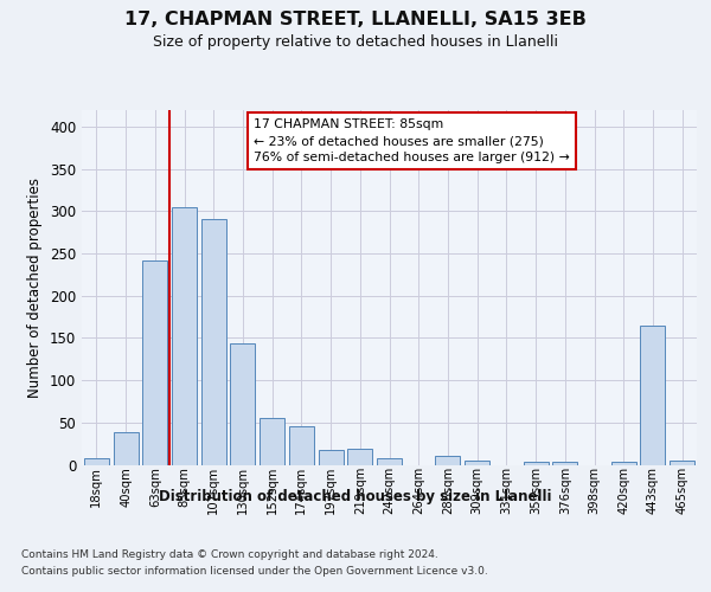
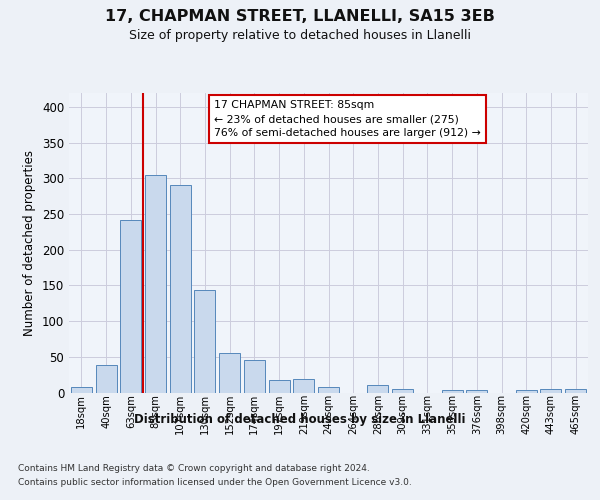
443sqm: 164 -> 5
